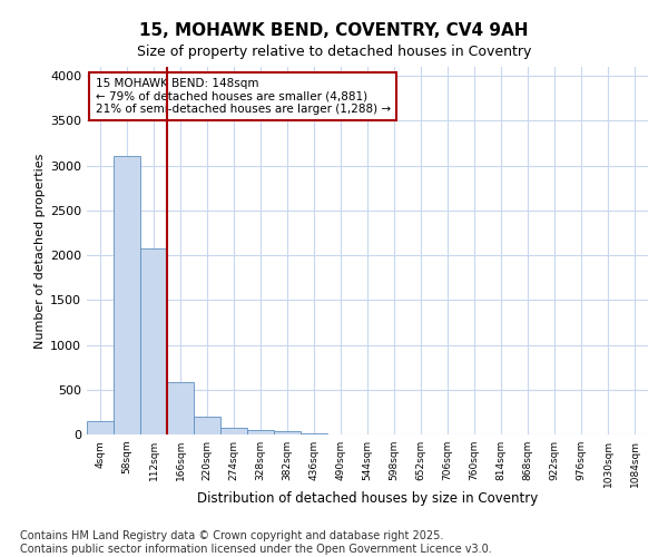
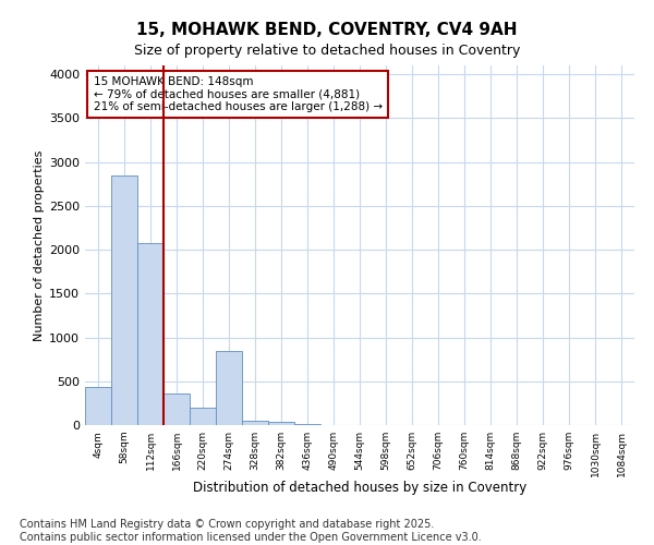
4sqm: 150 -> 440
58sqm: 3100 -> 2840
166sqm: 580 -> 360
274sqm: 80 -> 840
